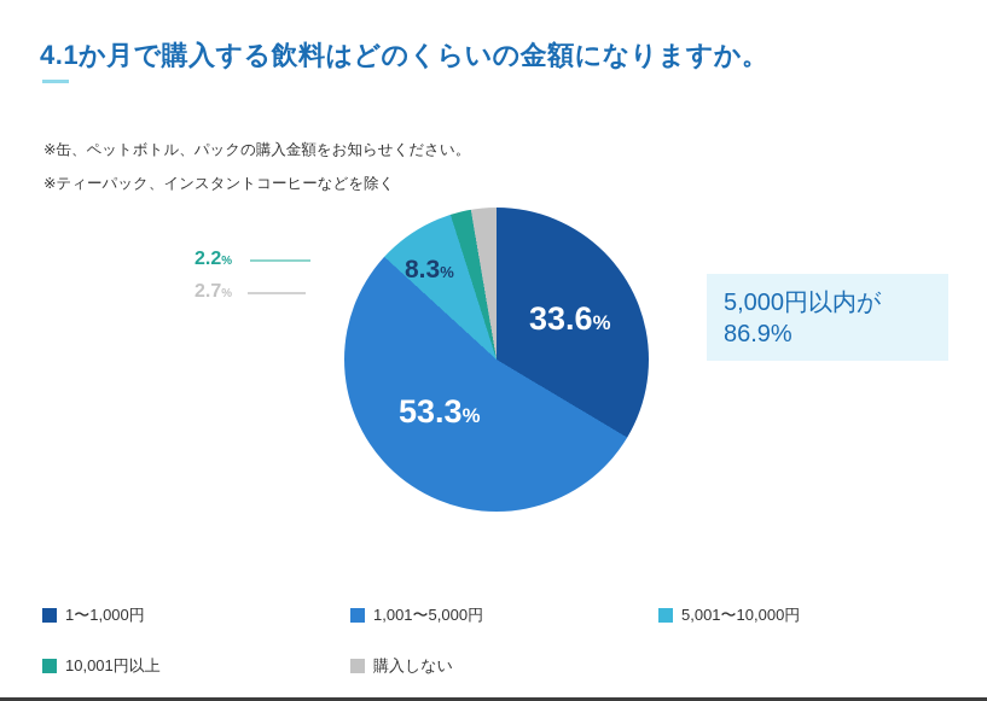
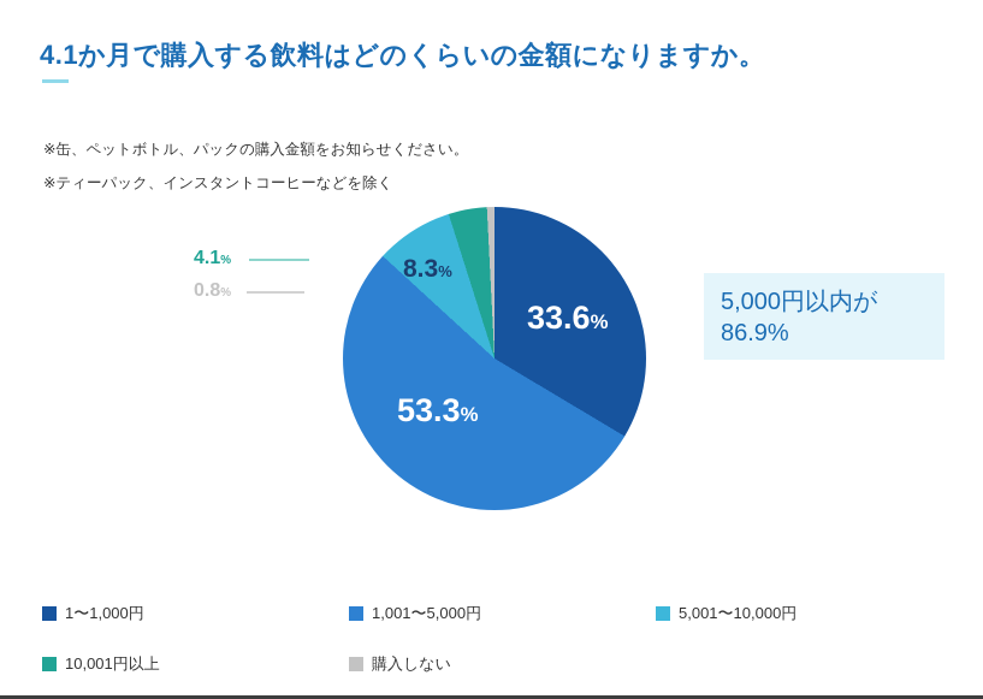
10,001円以上: 2.2 -> 4.1
購入しない: 2.7 -> 0.8
